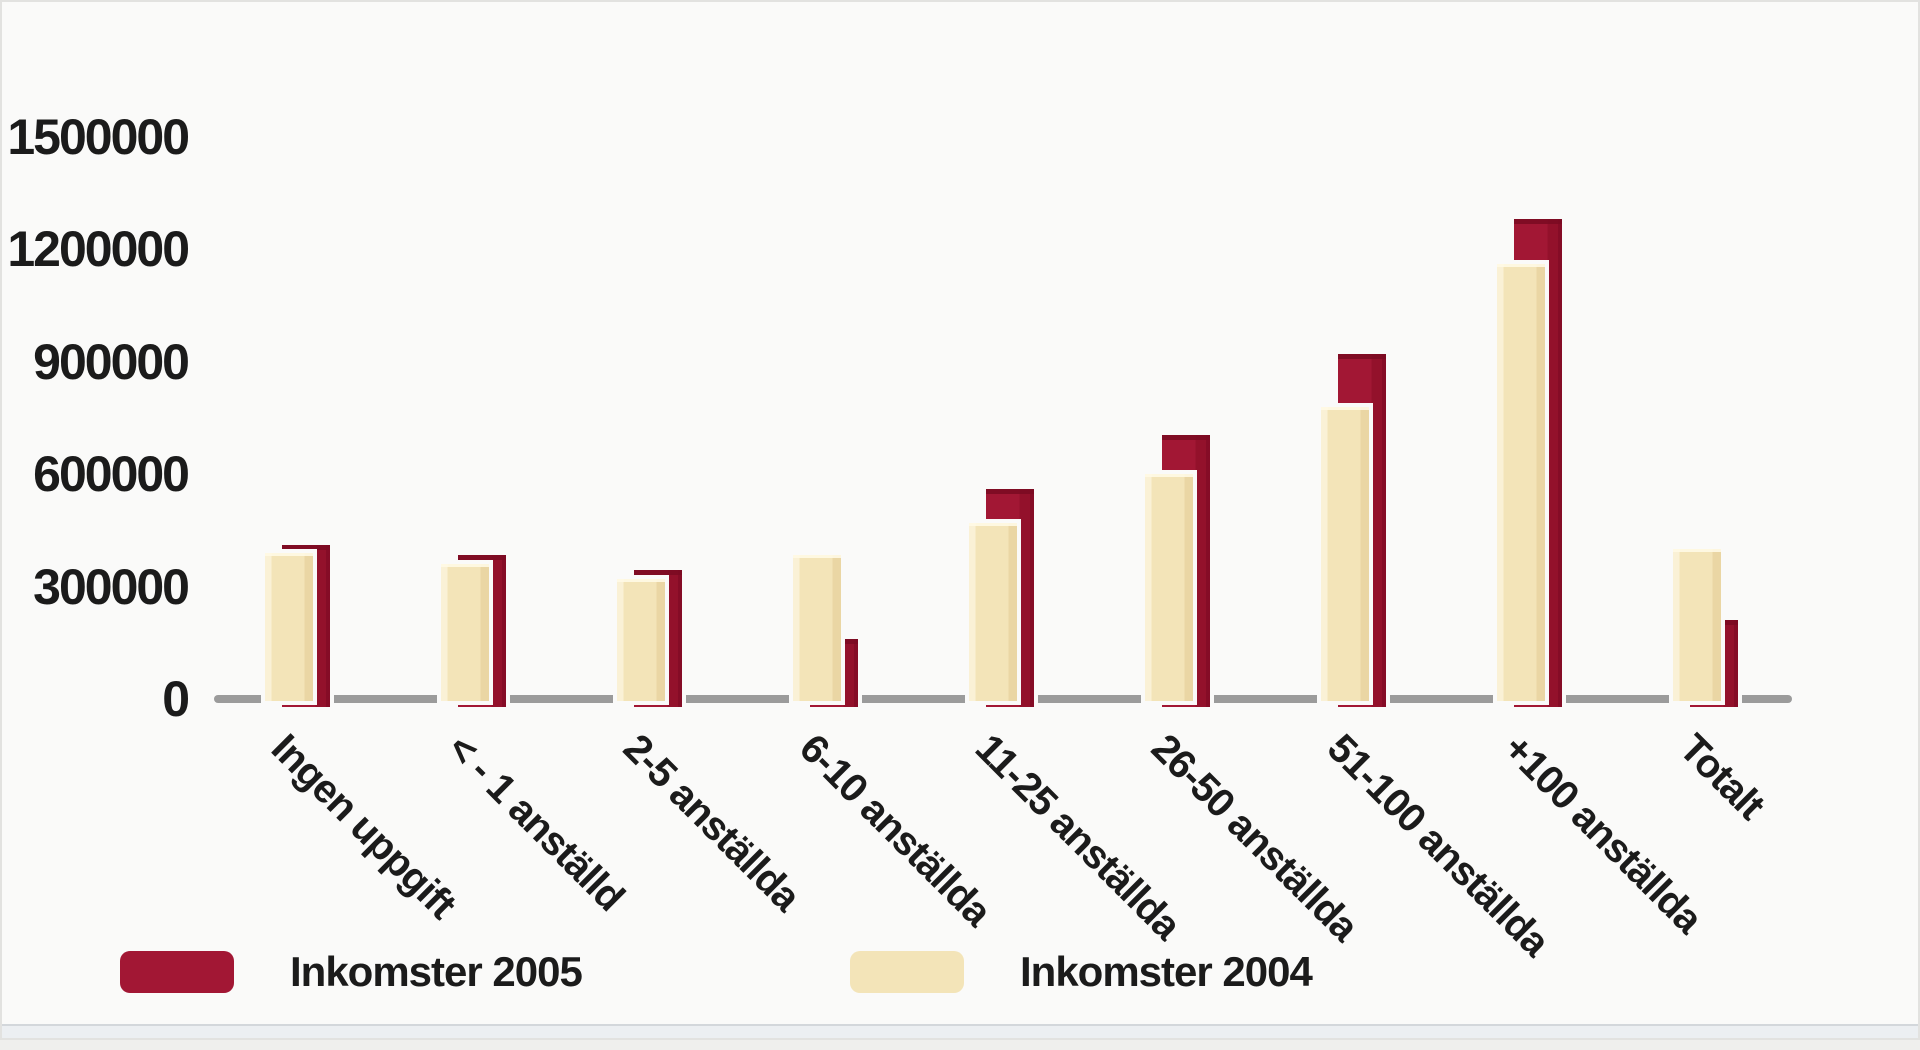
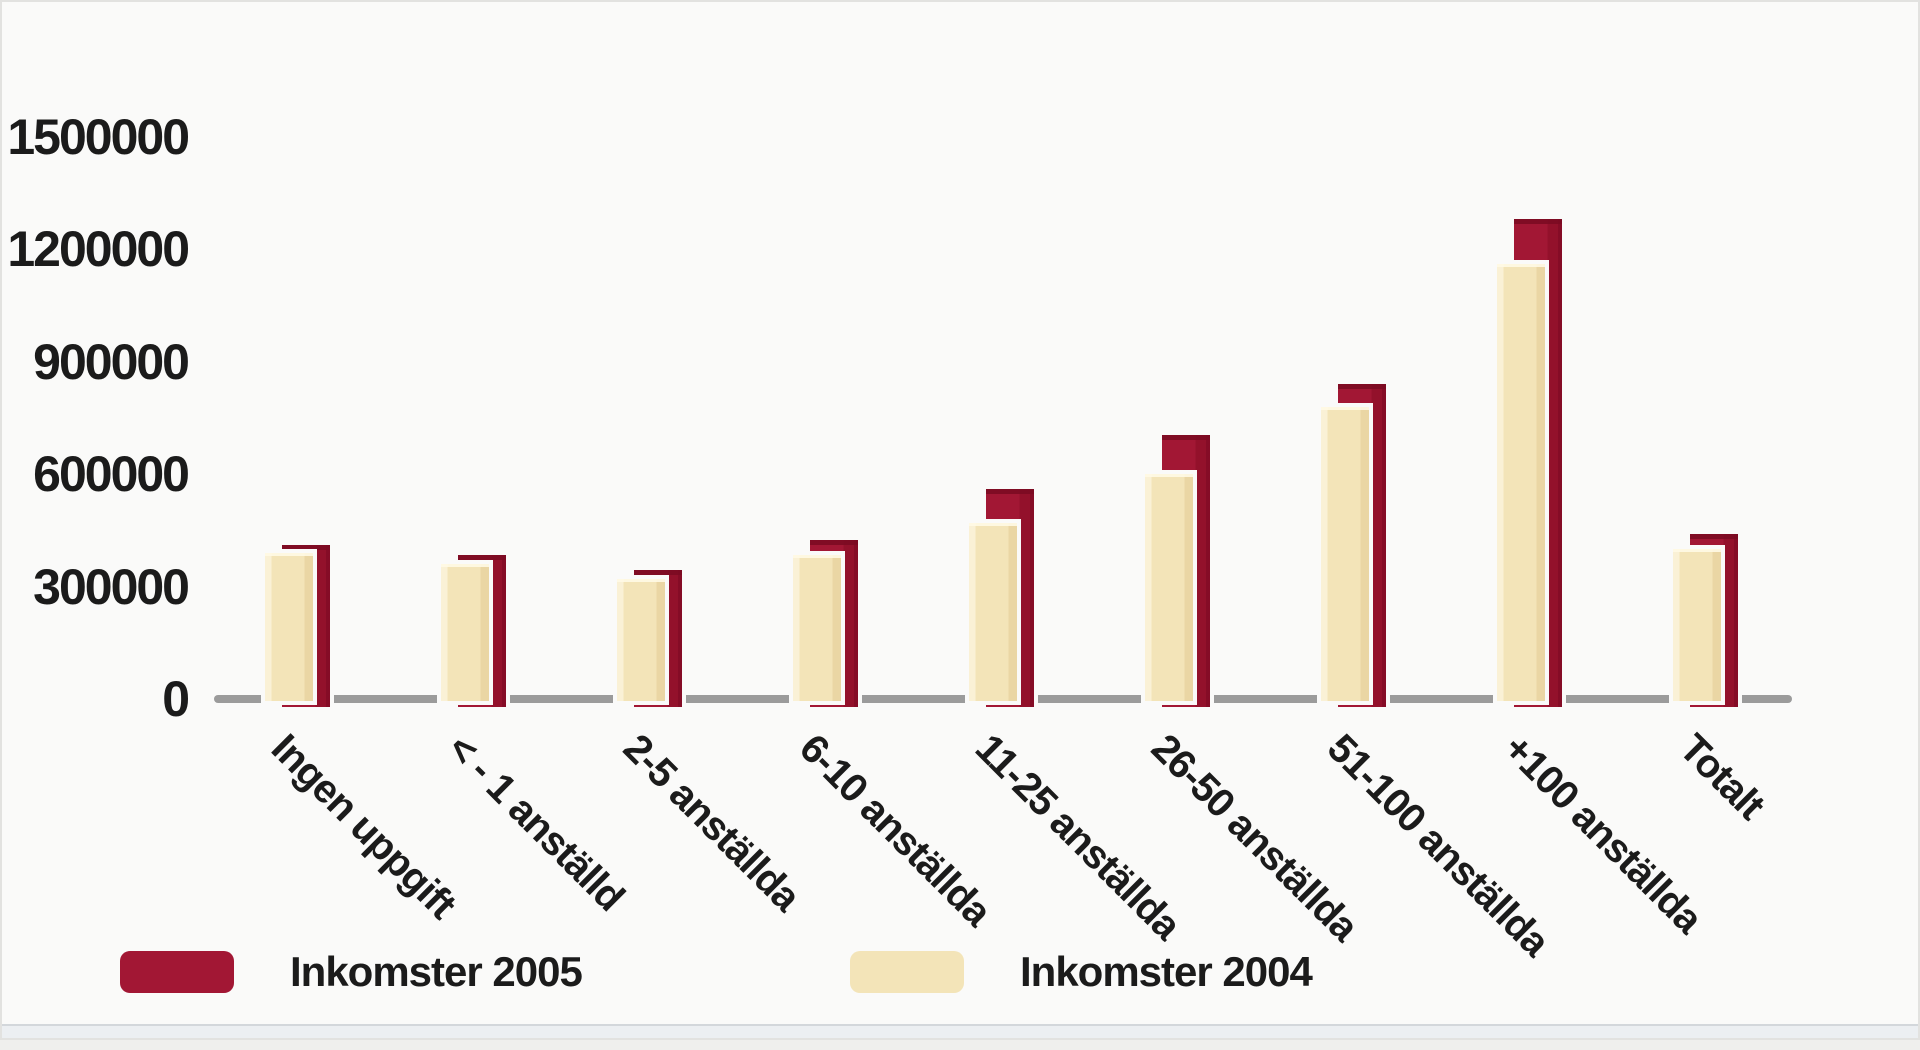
Inkomster 2005/6-10 anställda: 160000 -> 420000
Inkomster 2005/51-100 anställda: 920000 -> 840000
Inkomster 2005/Totalt: 210000 -> 440000
